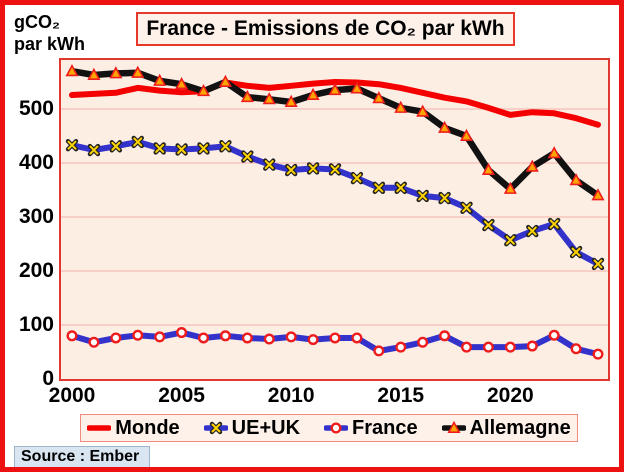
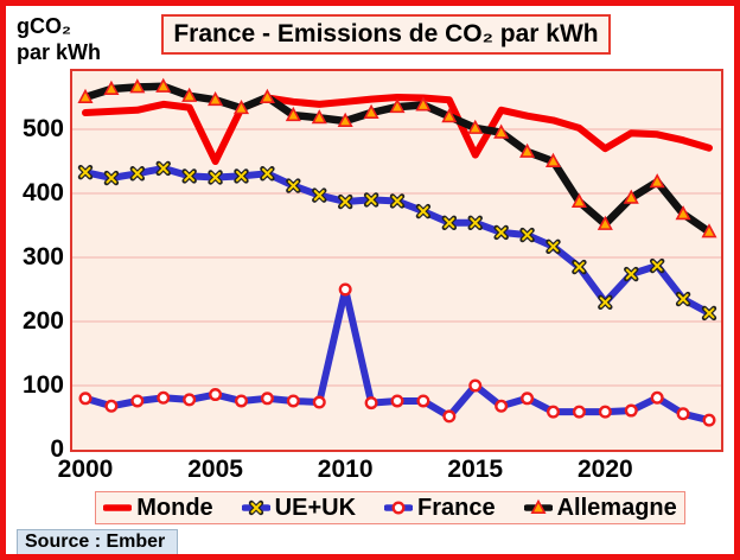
Allemagne/2000: 570 -> 550
Monde/2005: 530 -> 450
France/2010: 80 -> 250
Monde/2015: 540 -> 460
France/2015: 60 -> 100
Monde/2020: 490 -> 470
UE+UK/2020: 260 -> 230
